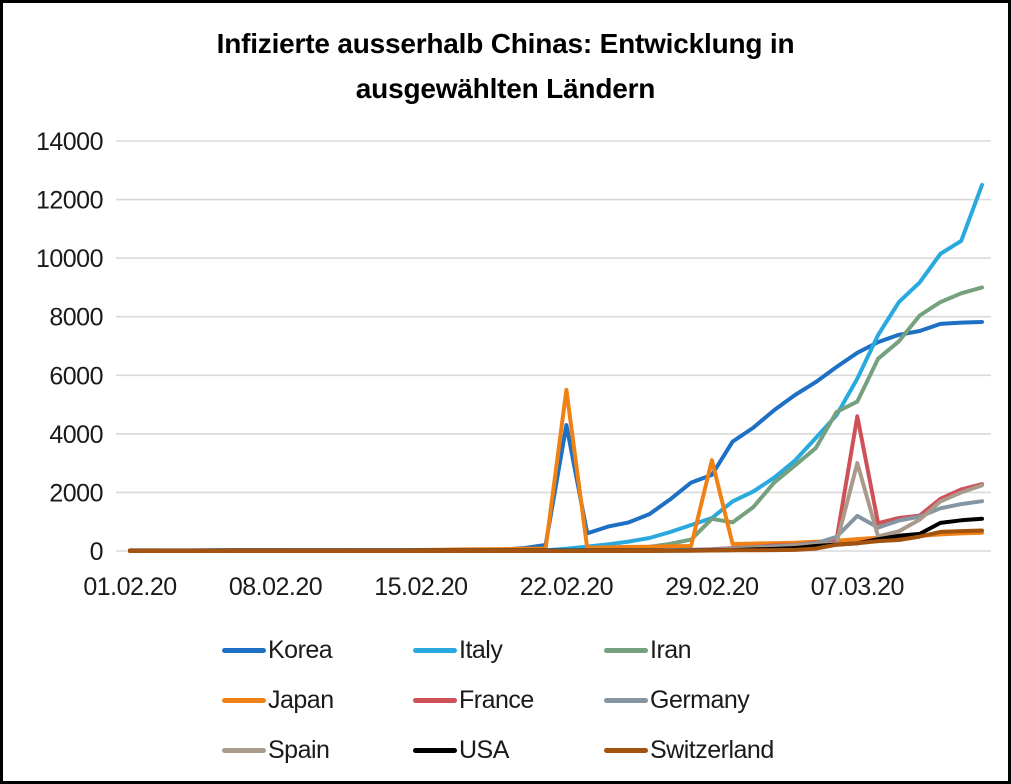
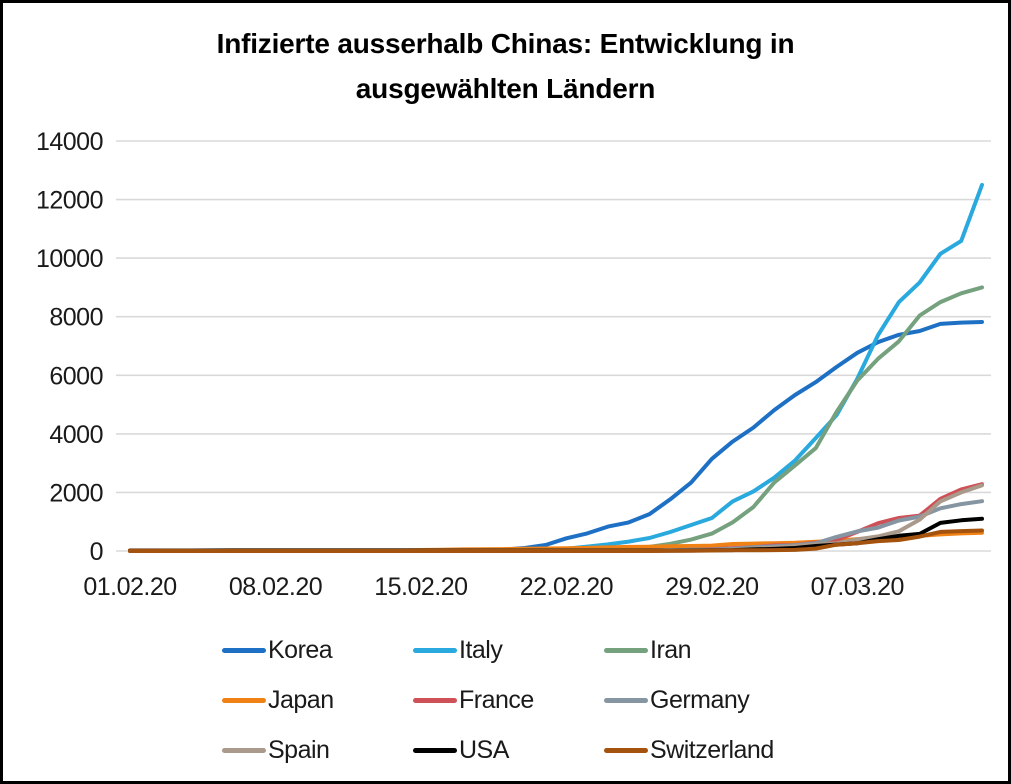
Korea/22.02.20: 4300 -> 400
Japan/22.02.20: 5500 -> 100
Korea/29.02.20: 2600 -> 3200
Iran/29.02.20: 1100 -> 600
Japan/29.02.20: 3100 -> 200
Iran/07.03.20: 5100 -> 5800
France/07.03.20: 4600 -> 700
Germany/07.03.20: 1200 -> 700
Spain/07.03.20: 3000 -> 400
